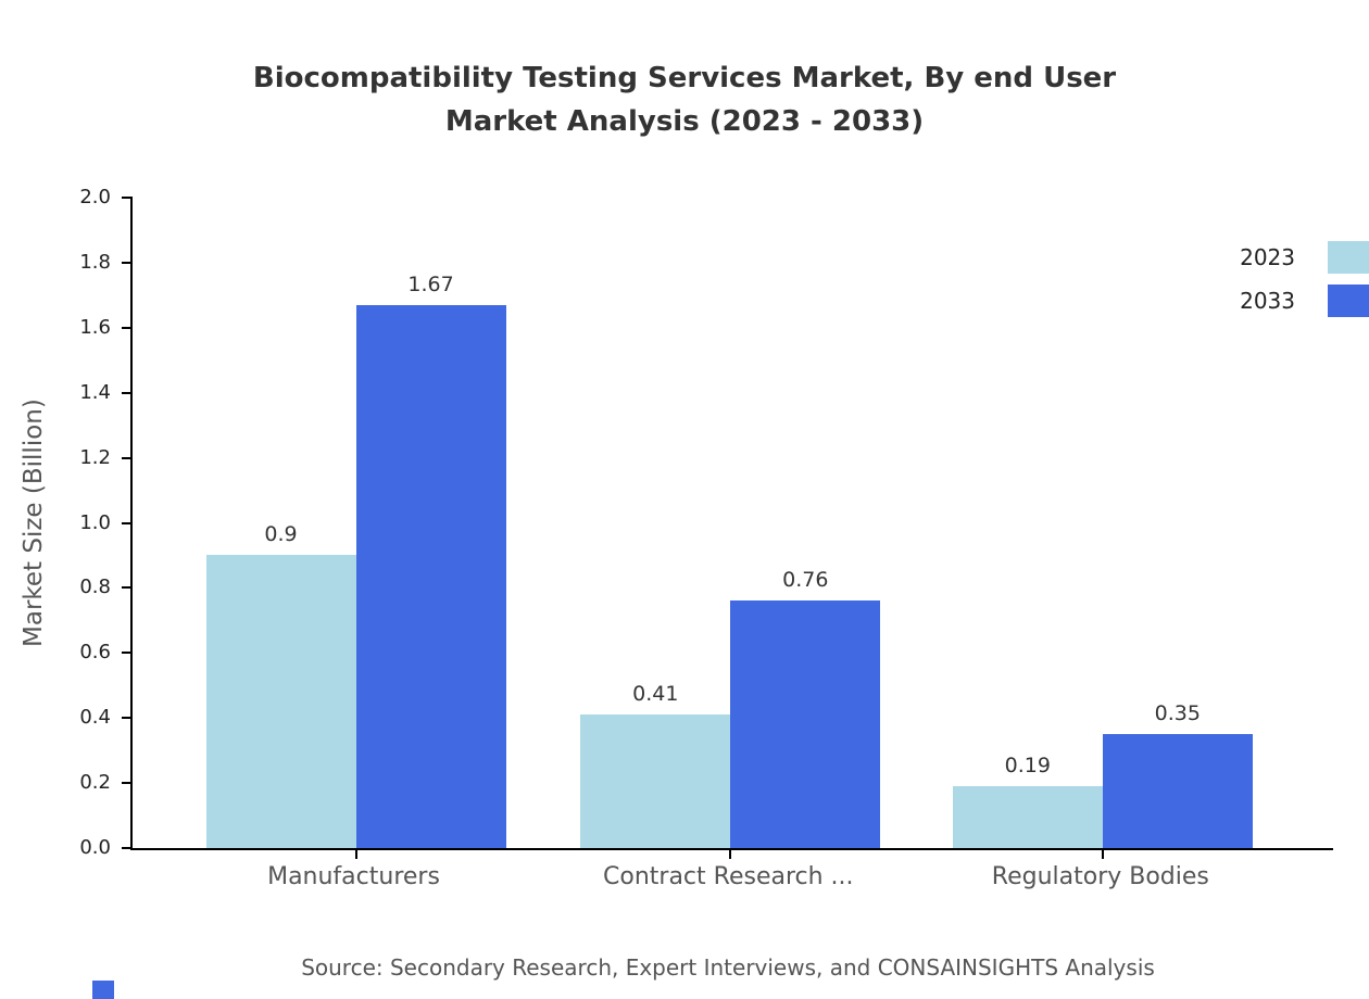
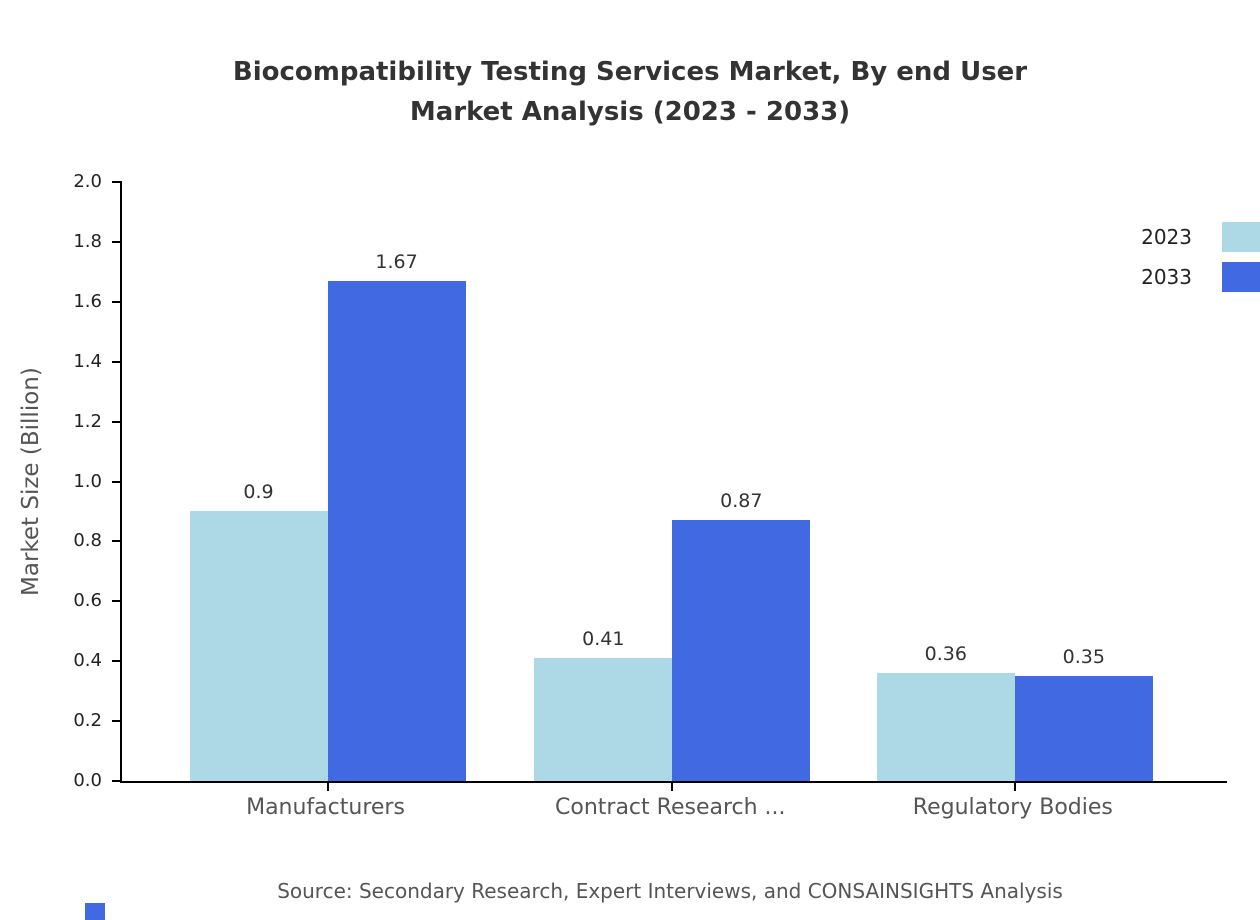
2033/Contract Research ...: 0.76 -> 0.87
2023/Regulatory Bodies: 0.19 -> 0.36
